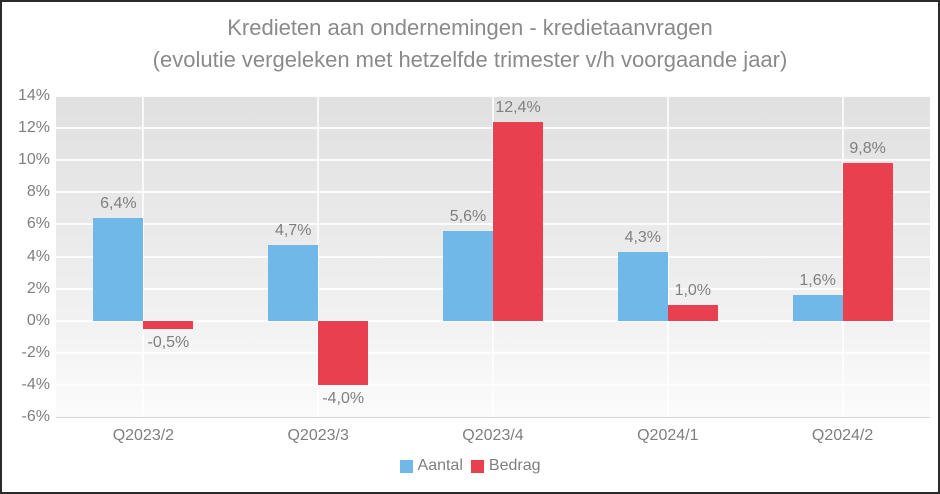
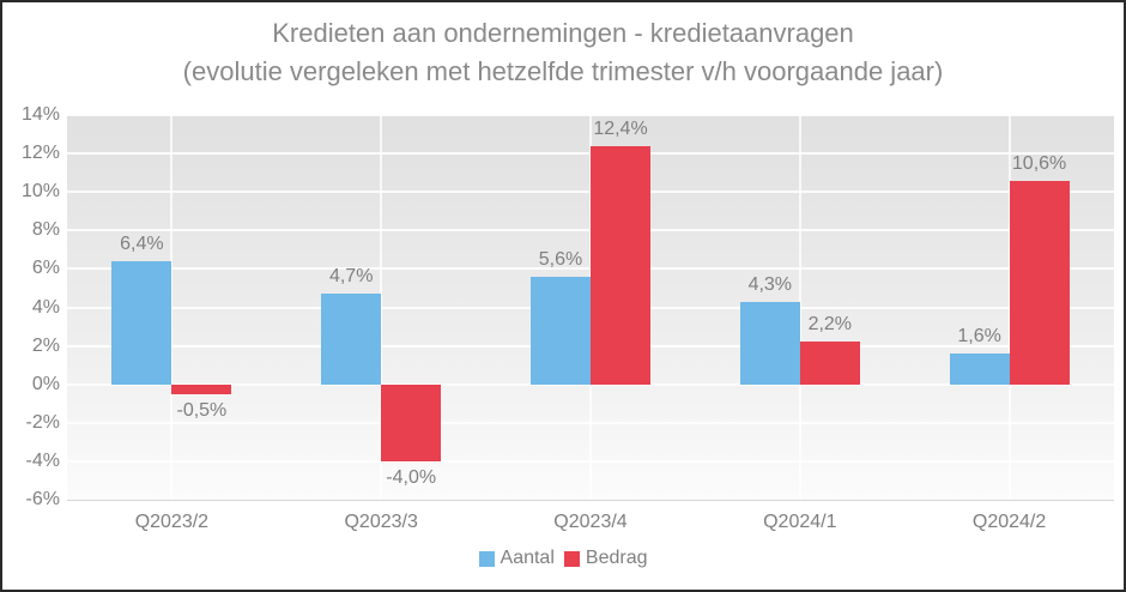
Bedrag/Q2024/1: 1,0% -> 2,2%
Bedrag/Q2024/2: 9,8% -> 10,6%
